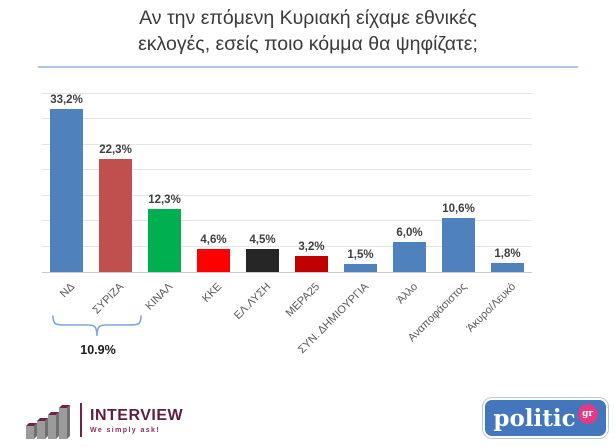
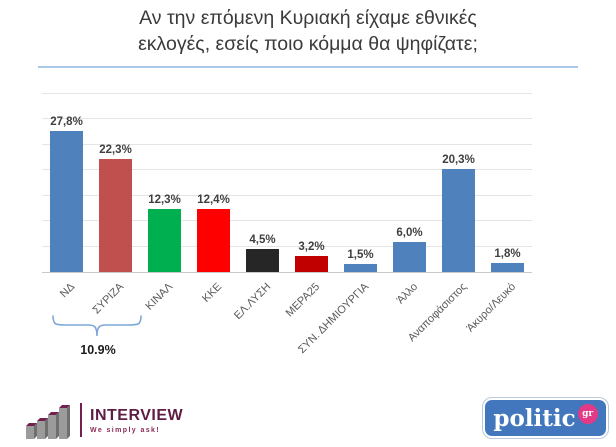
ΝΔ: 33,2% -> 27,8%
ΚΚΕ: 4,6% -> 12,4%
Αναποφάσιστος: 10,6% -> 20,3%
